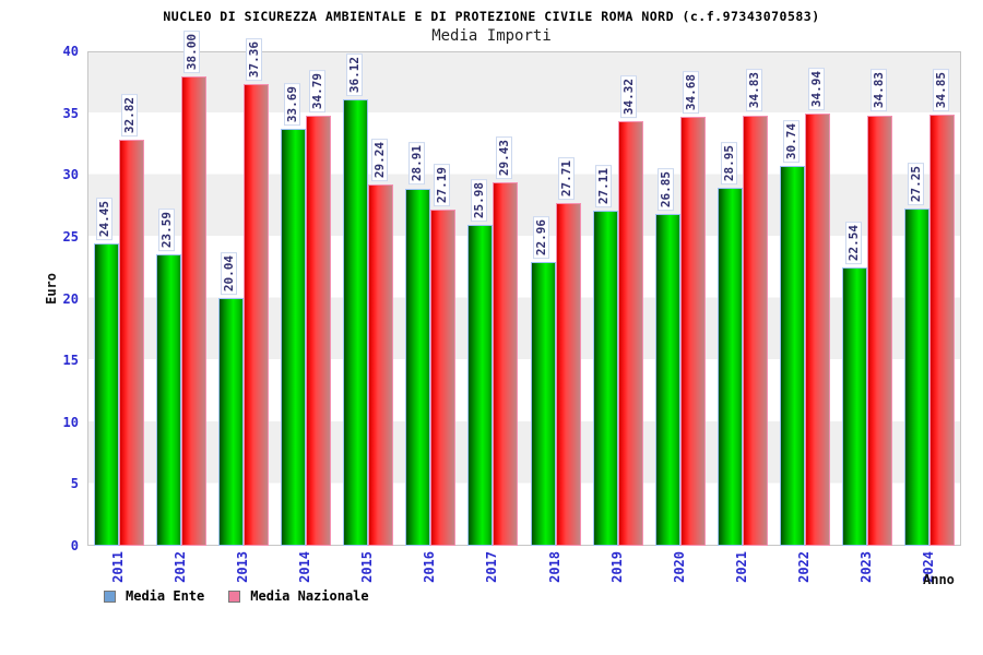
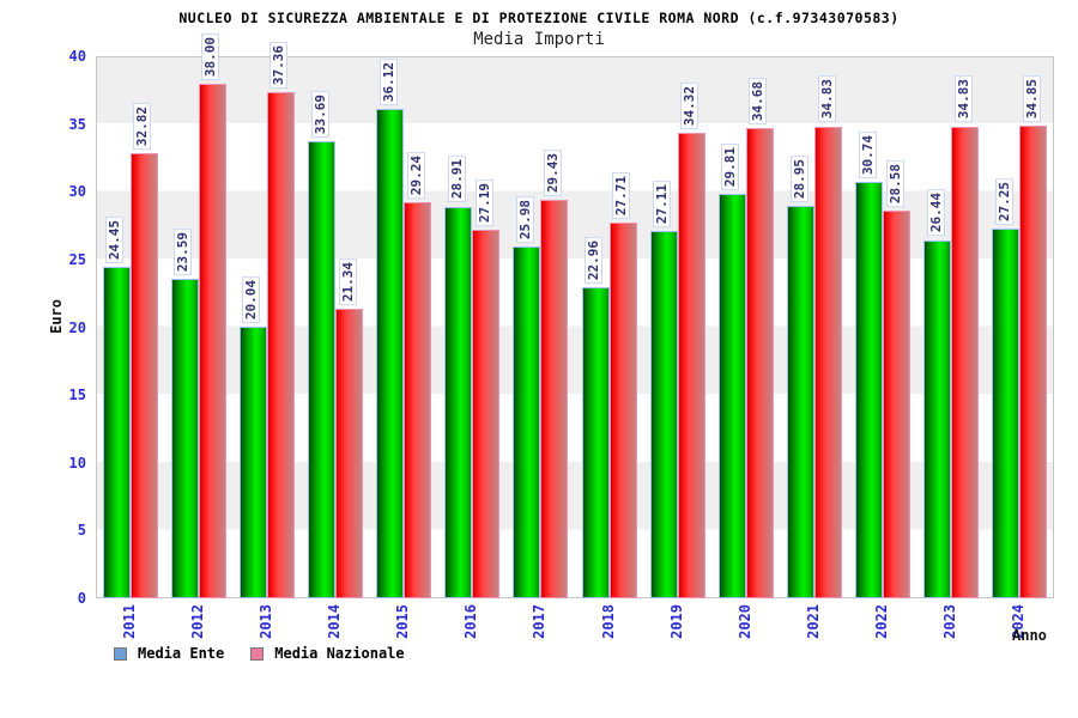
Media Nazionale/2014: 34.79 -> 21.34
Media Ente/2020: 26.85 -> 29.81
Media Nazionale/2022: 34.94 -> 28.58
Media Ente/2023: 22.54 -> 26.44
